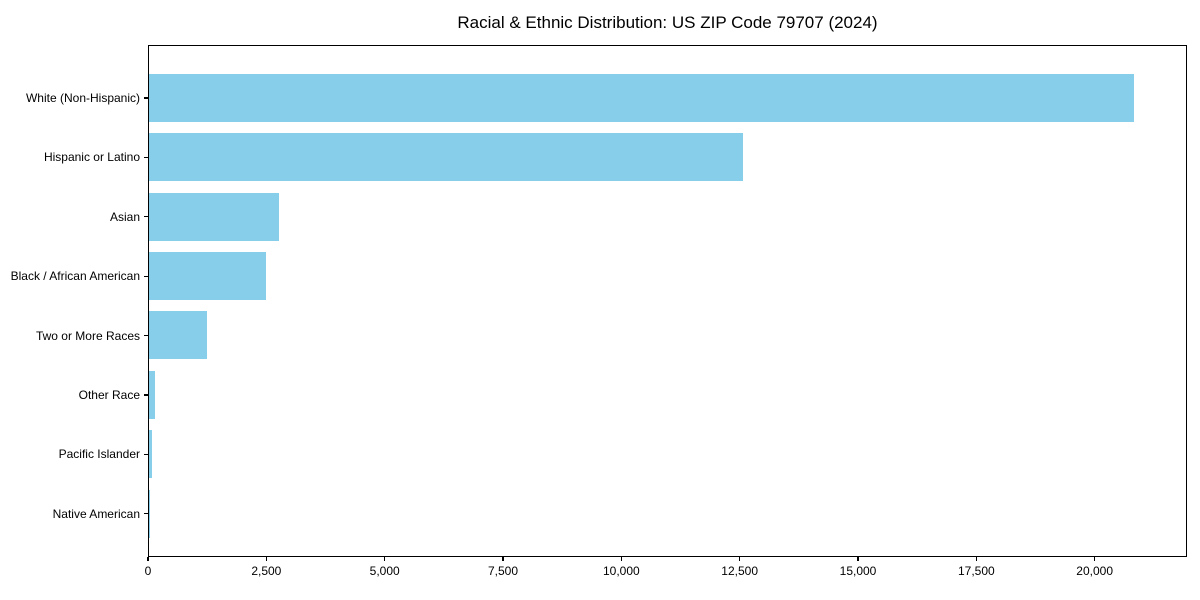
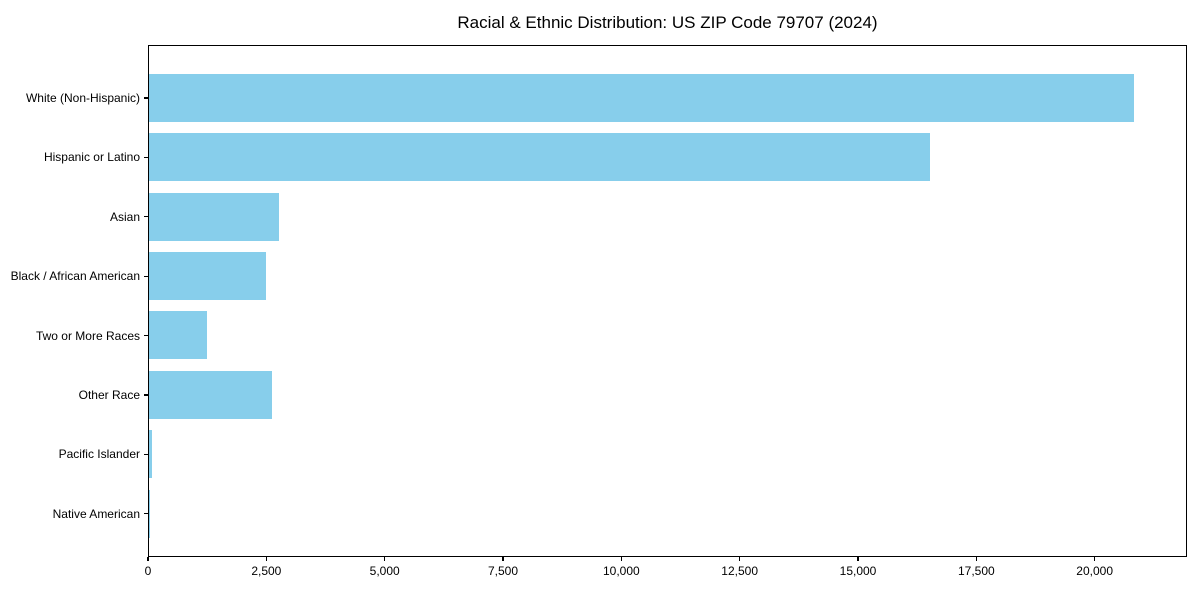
Hispanic or Latino: 12600 -> 16500
Other Race: 100 -> 2600
